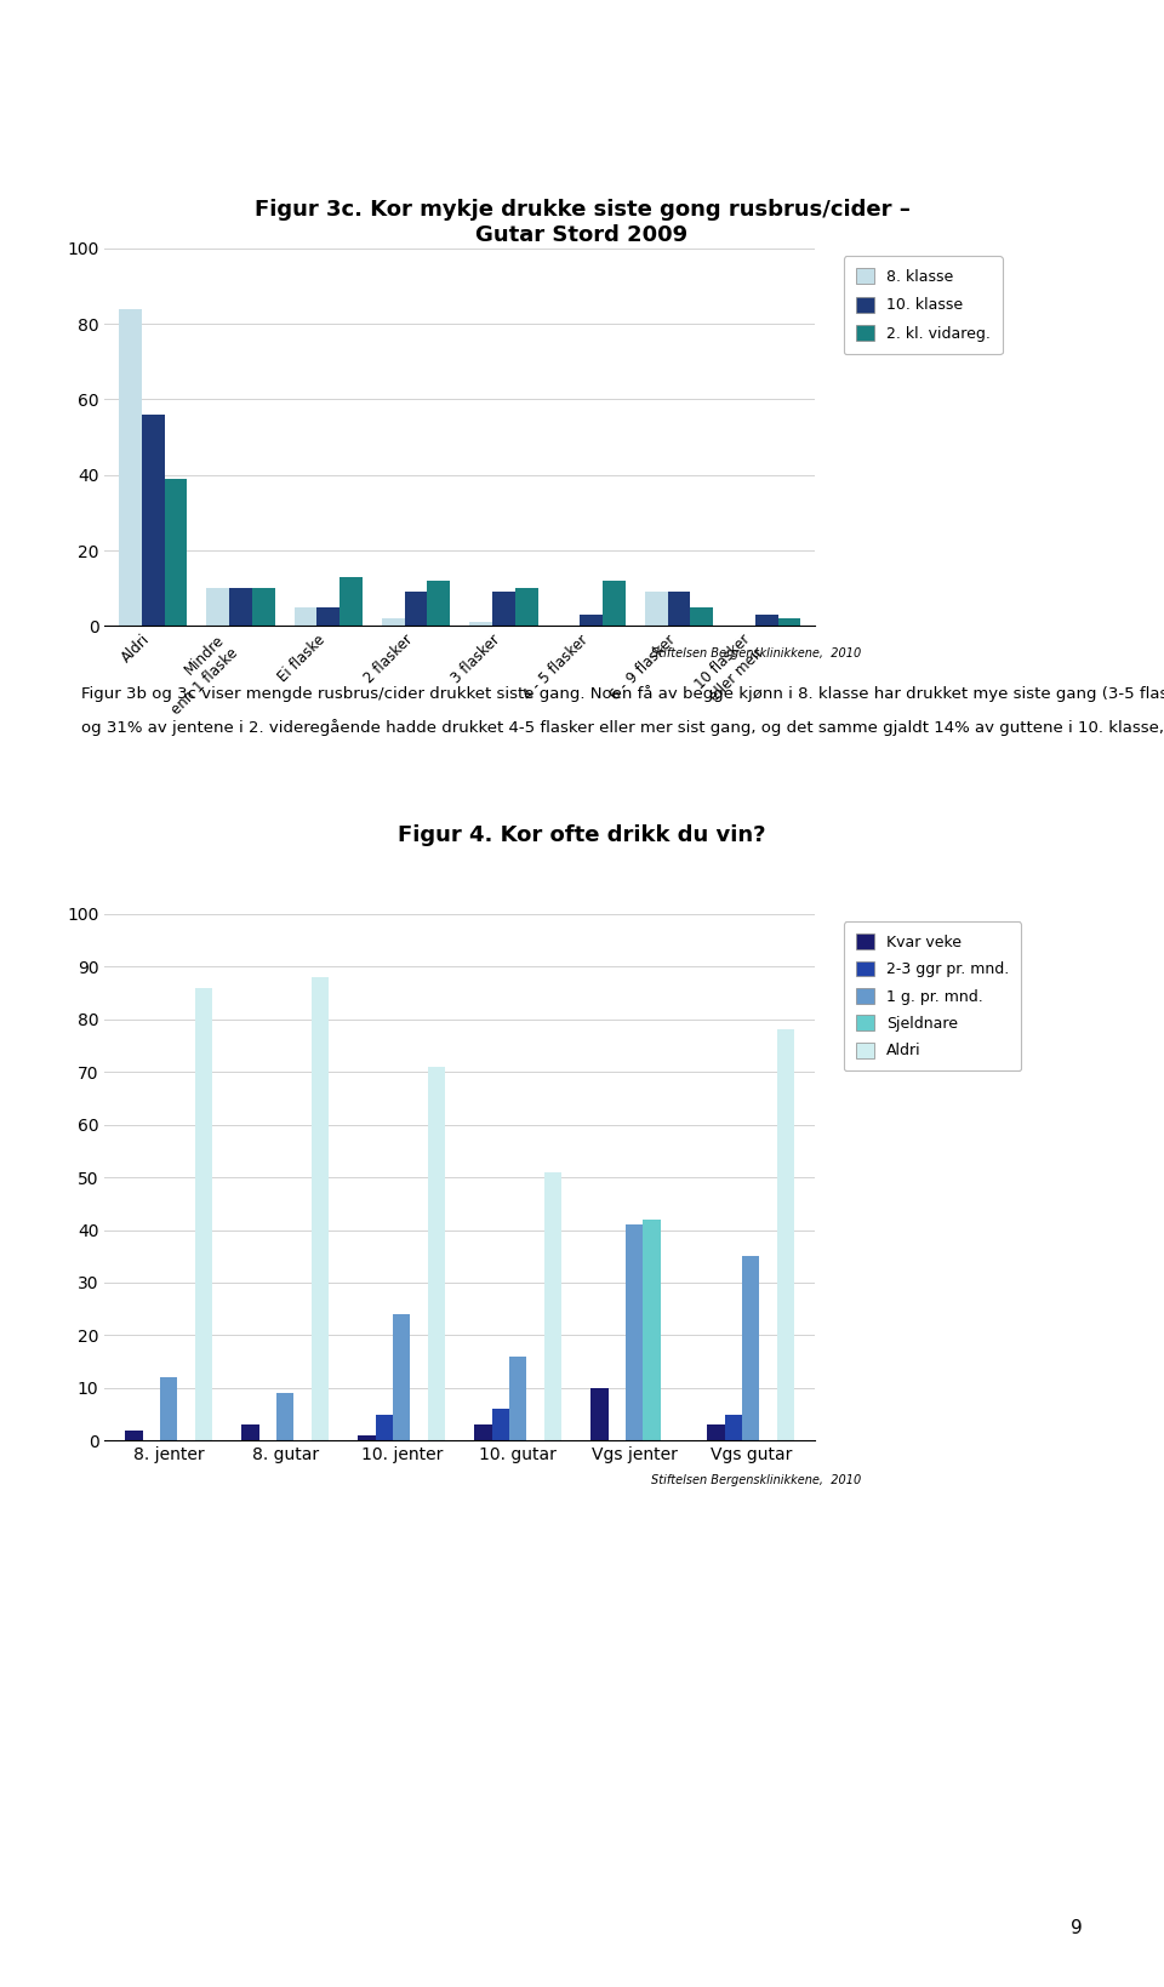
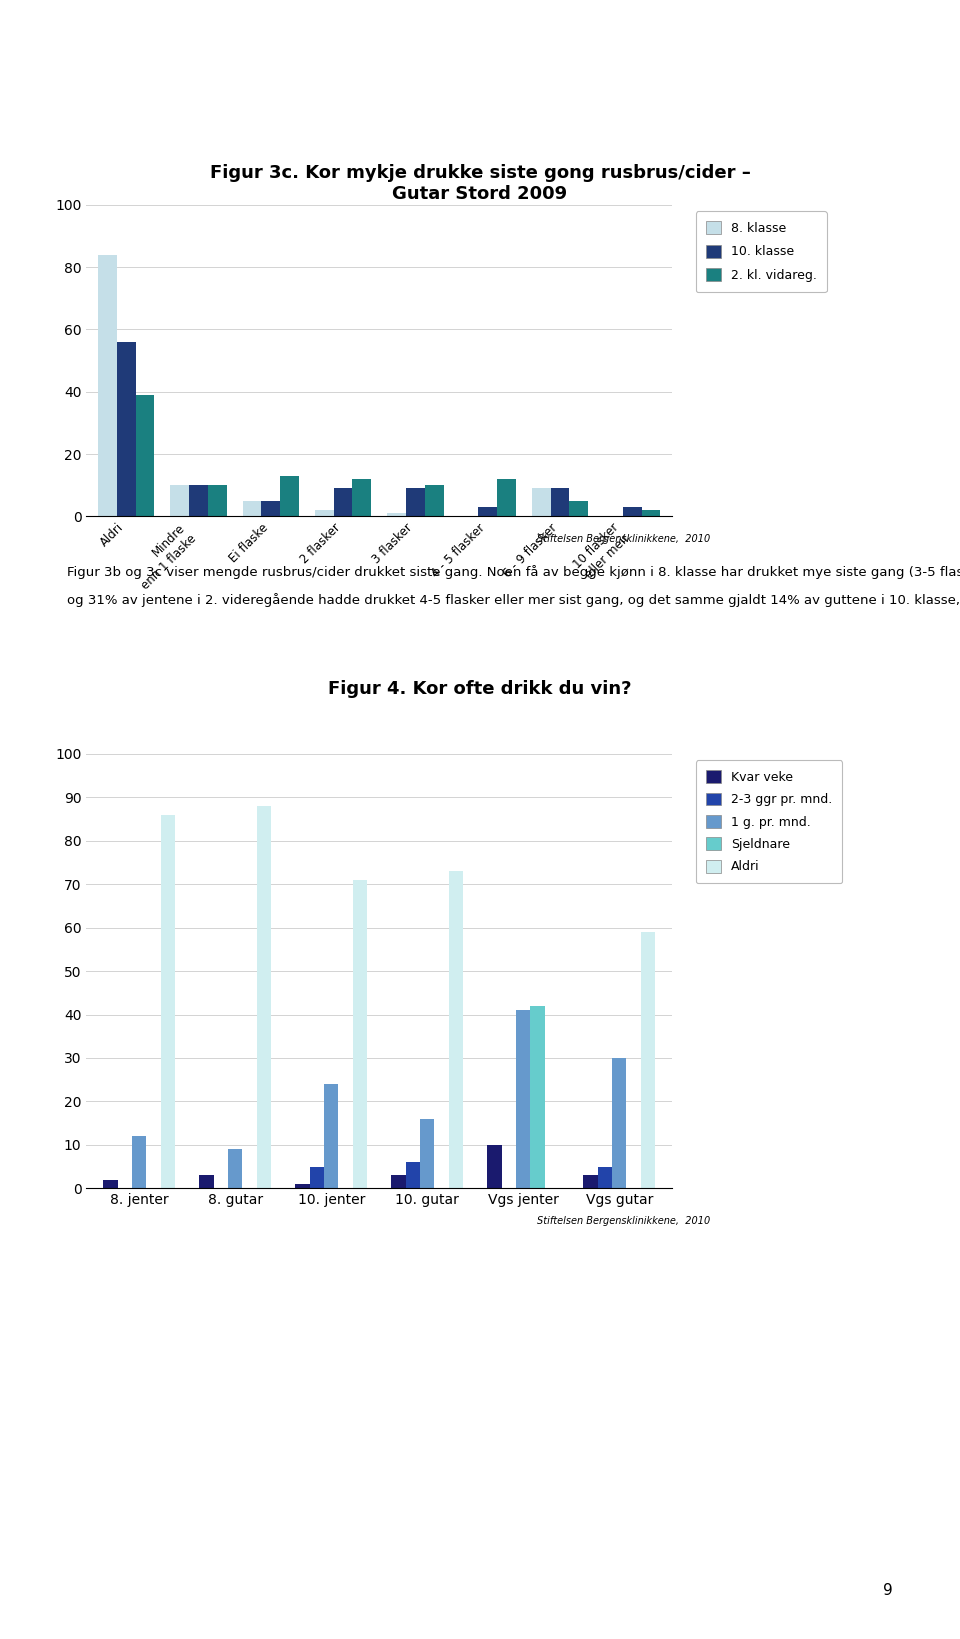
Aldri/10. gutar: 51 -> 73
1 g. pr. mnd./Vgs gutar: 35 -> 30
Aldri/Vgs gutar: 78 -> 59
